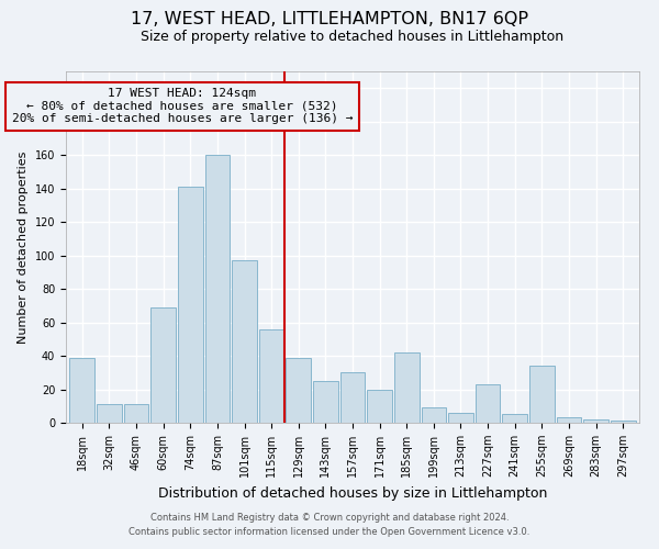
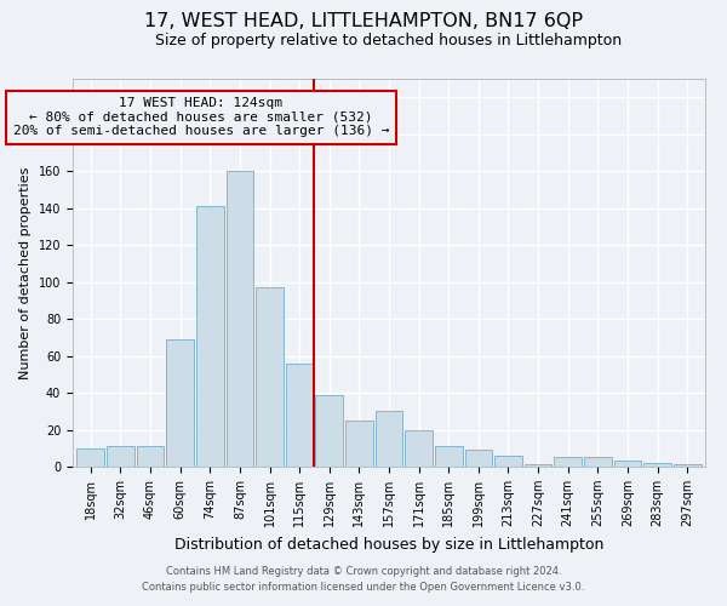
18sqm: 39 -> 10
185sqm: 42 -> 11
227sqm: 23 -> 1
255sqm: 34 -> 5
